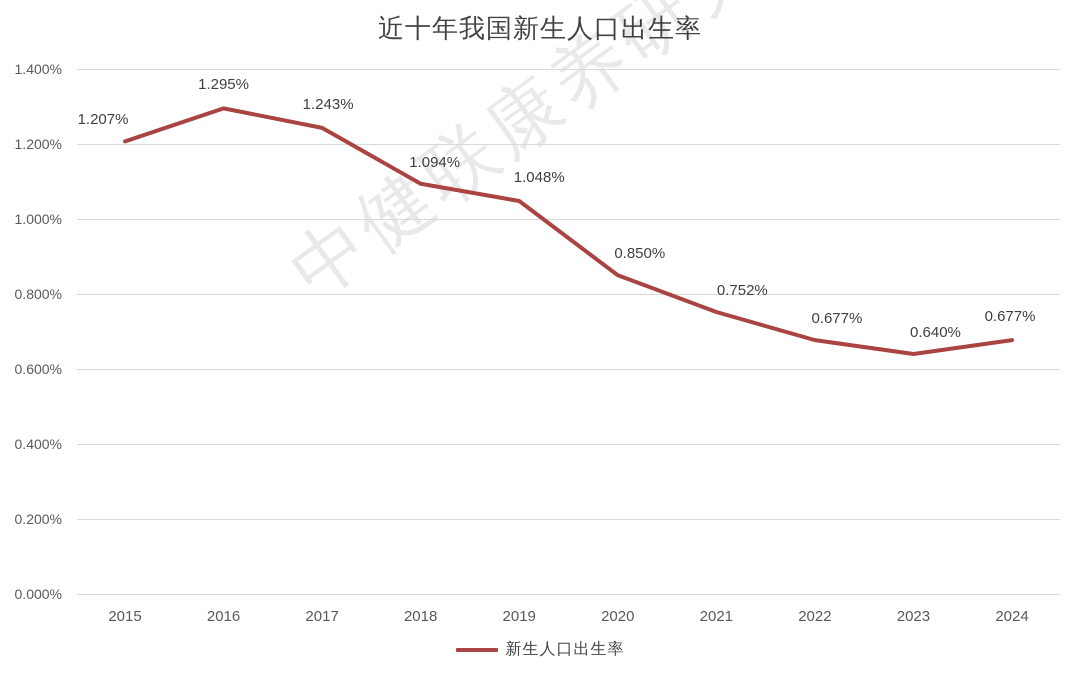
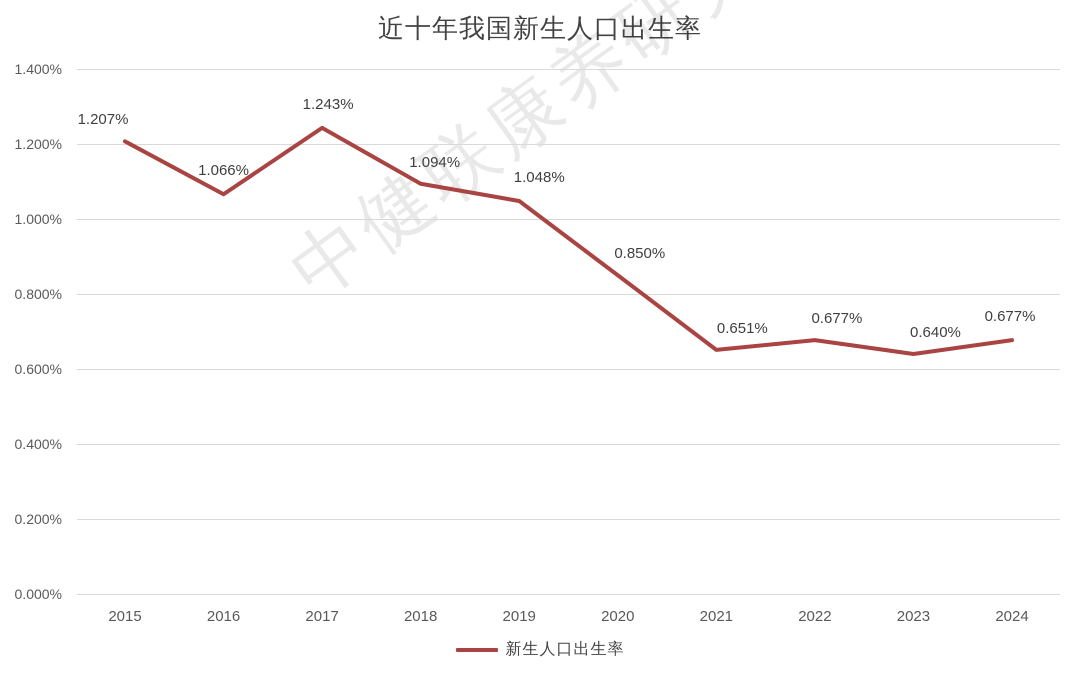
2016: 1.295% -> 1.066%
2021: 0.752% -> 0.651%
